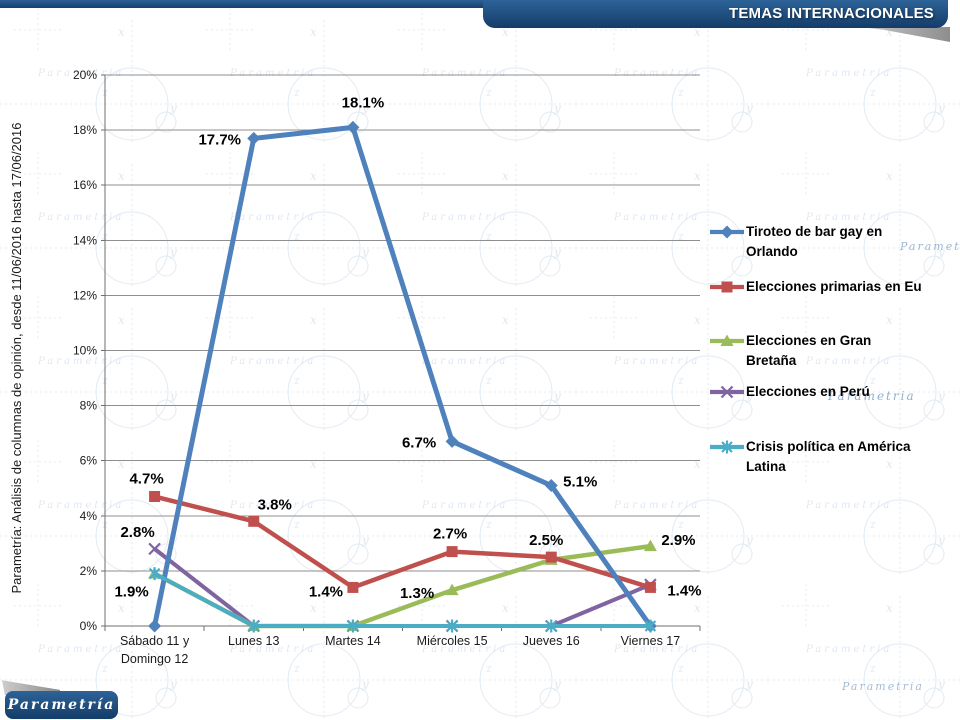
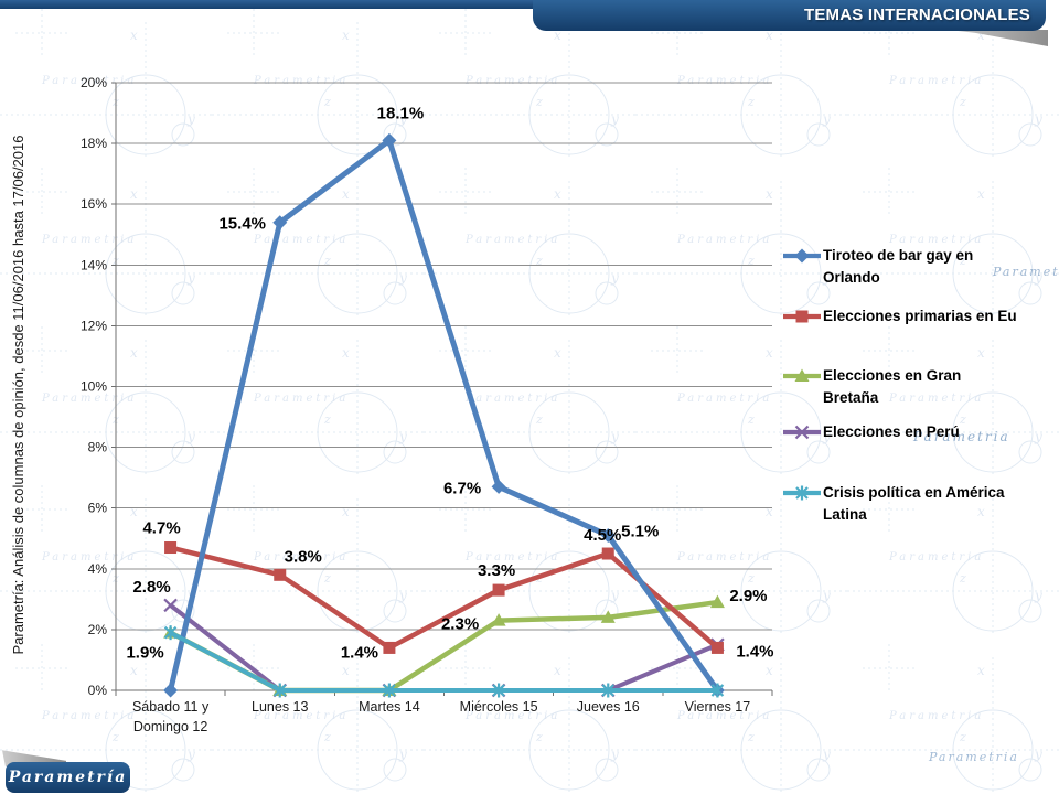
Tiroteo de bar gay en Orlando/Lunes 13: 17.7% -> 15.4%
Elecciones primarias en Eu/Miércoles 15: 2.7% -> 3.3%
Elecciones en Gran Bretaña/Miércoles 15: 1.3% -> 2.3%
Elecciones primarias en Eu/Jueves 16: 2.5% -> 4.5%
